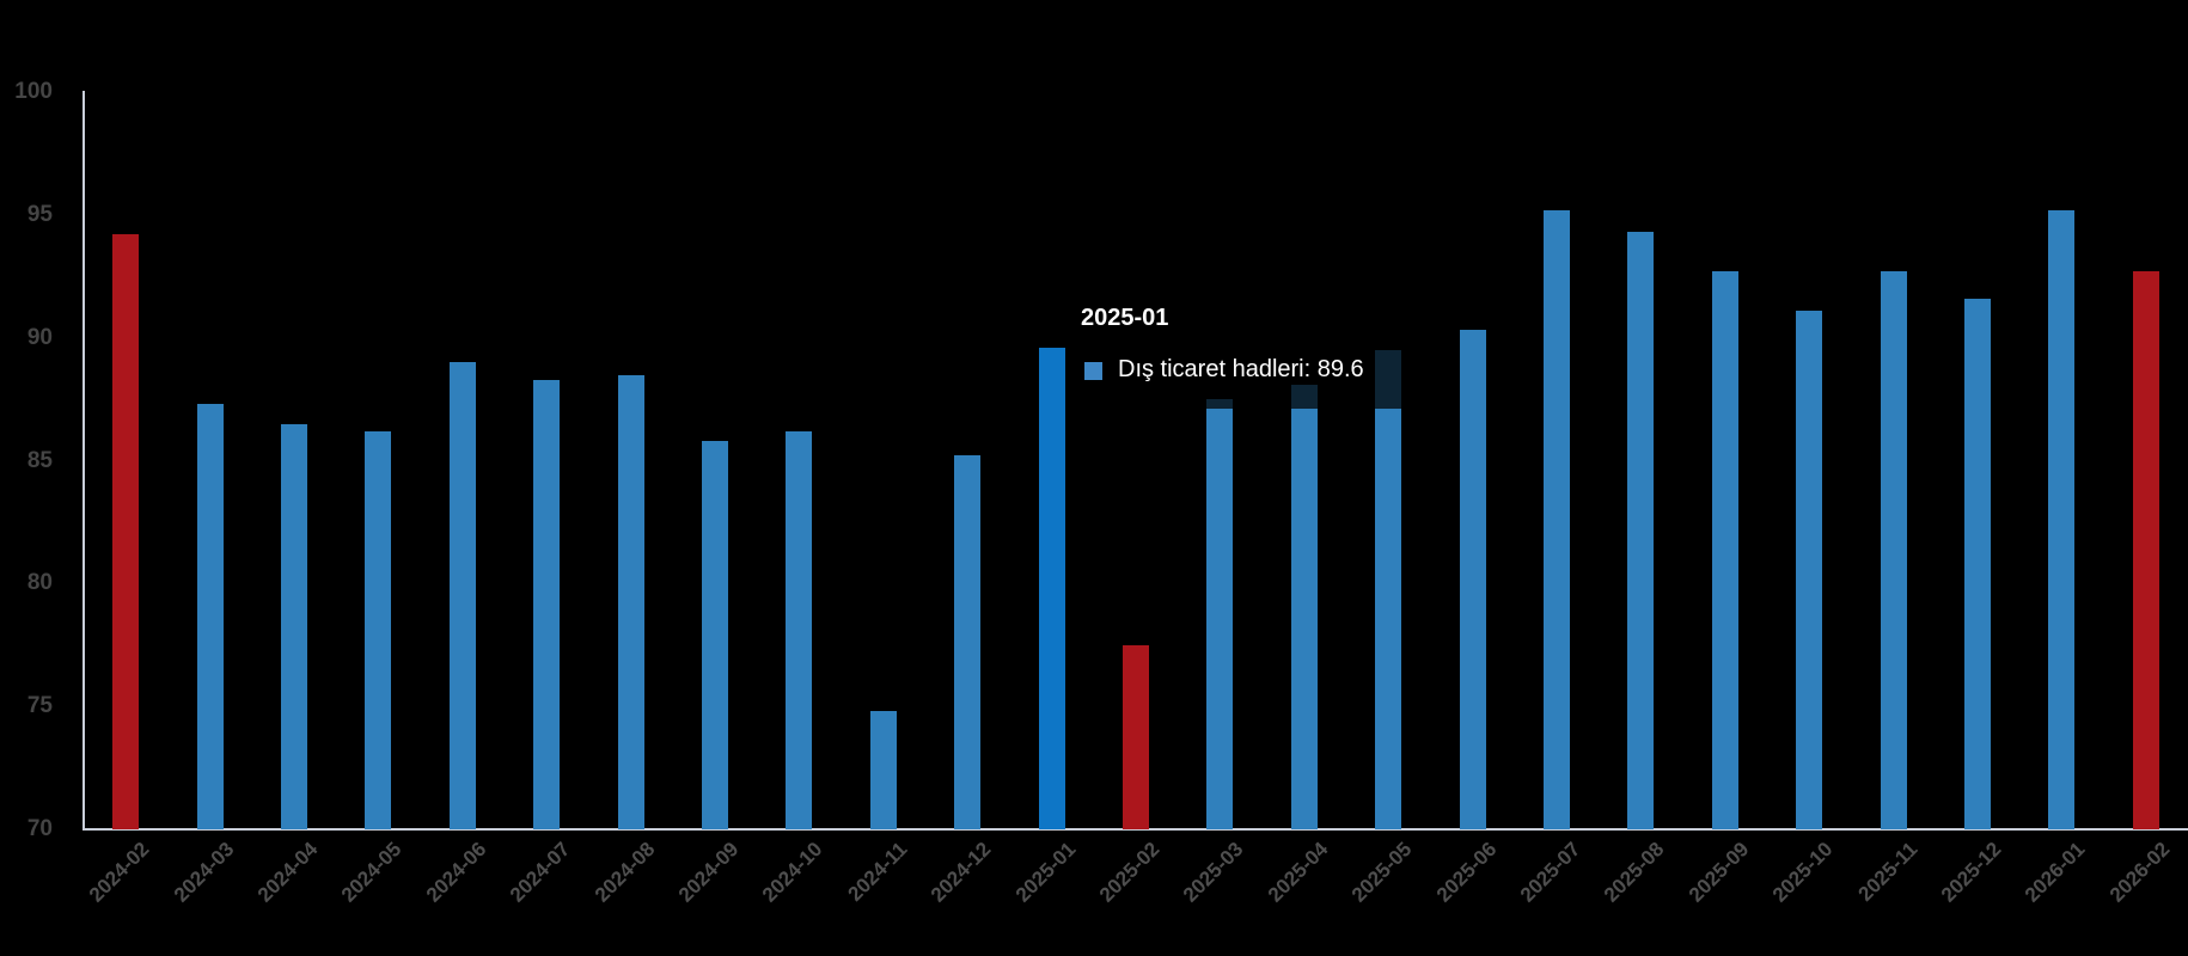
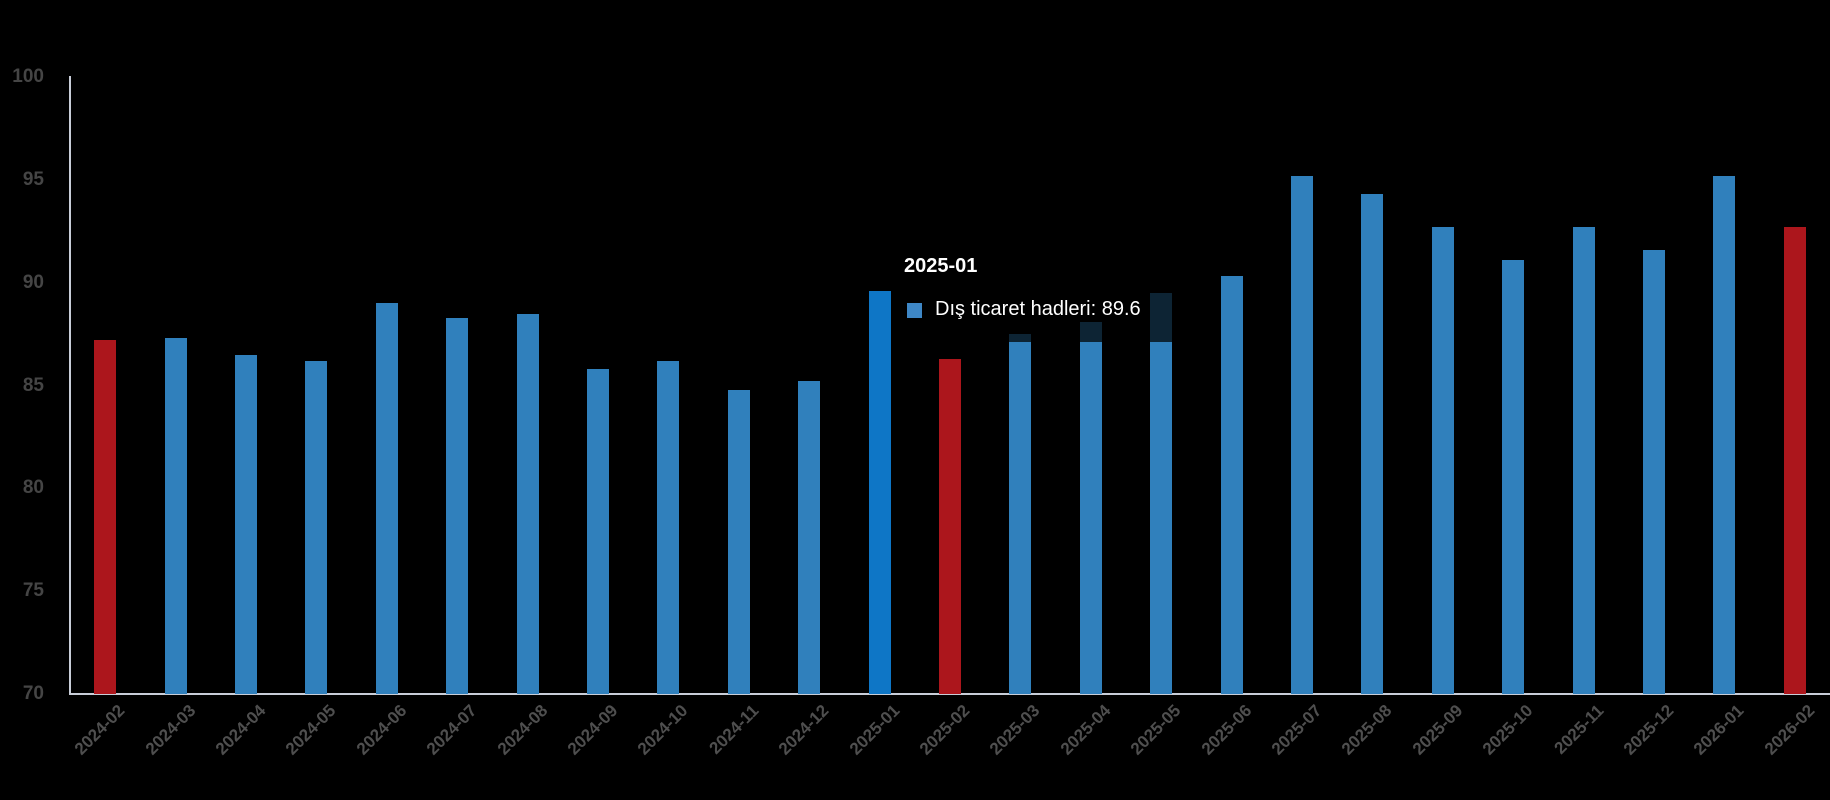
2024-02: 94.2 -> 87.2
2024-11: 74.8 -> 84.8
2025-02: 77.5 -> 86.3
